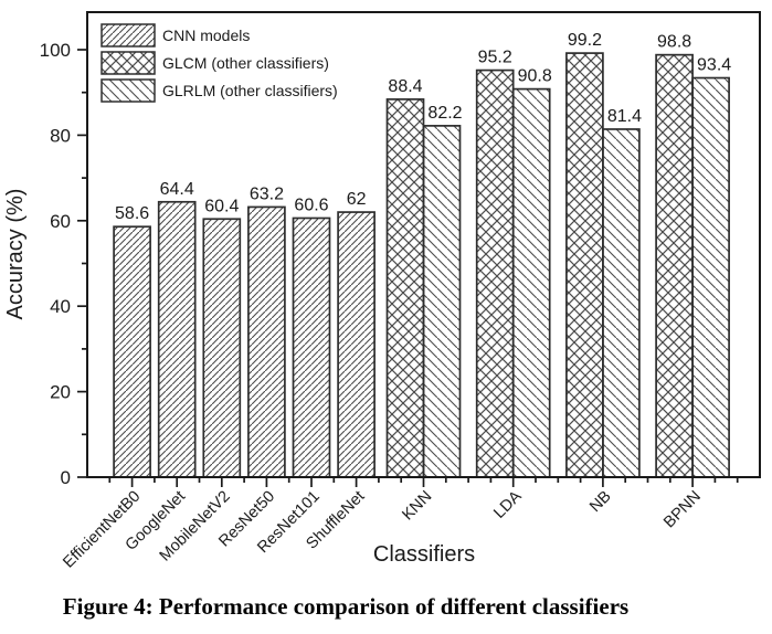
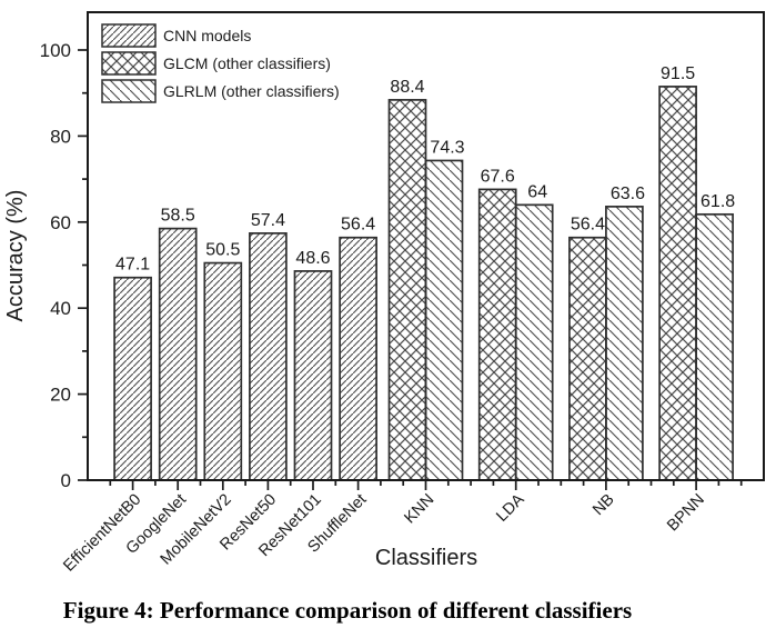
CNN models/EfficientNetB0: 58.6 -> 47.1
CNN models/GoogleNet: 64.4 -> 58.5
CNN models/MobileNetV2: 60.4 -> 50.5
CNN models/ResNet50: 63.2 -> 57.4
CNN models/ResNet101: 60.6 -> 48.6
CNN models/ShuffleNet: 62 -> 56.4
GLRLM (other classifiers)/KNN: 82.2 -> 74.3
GLCM (other classifiers)/LDA: 95.2 -> 67.6
GLRLM (other classifiers)/LDA: 90.8 -> 64
GLCM (other classifiers)/NB: 99.2 -> 56.4
GLRLM (other classifiers)/NB: 81.4 -> 63.6
GLCM (other classifiers)/BPNN: 98.8 -> 91.5
GLRLM (other classifiers)/BPNN: 93.4 -> 61.8
